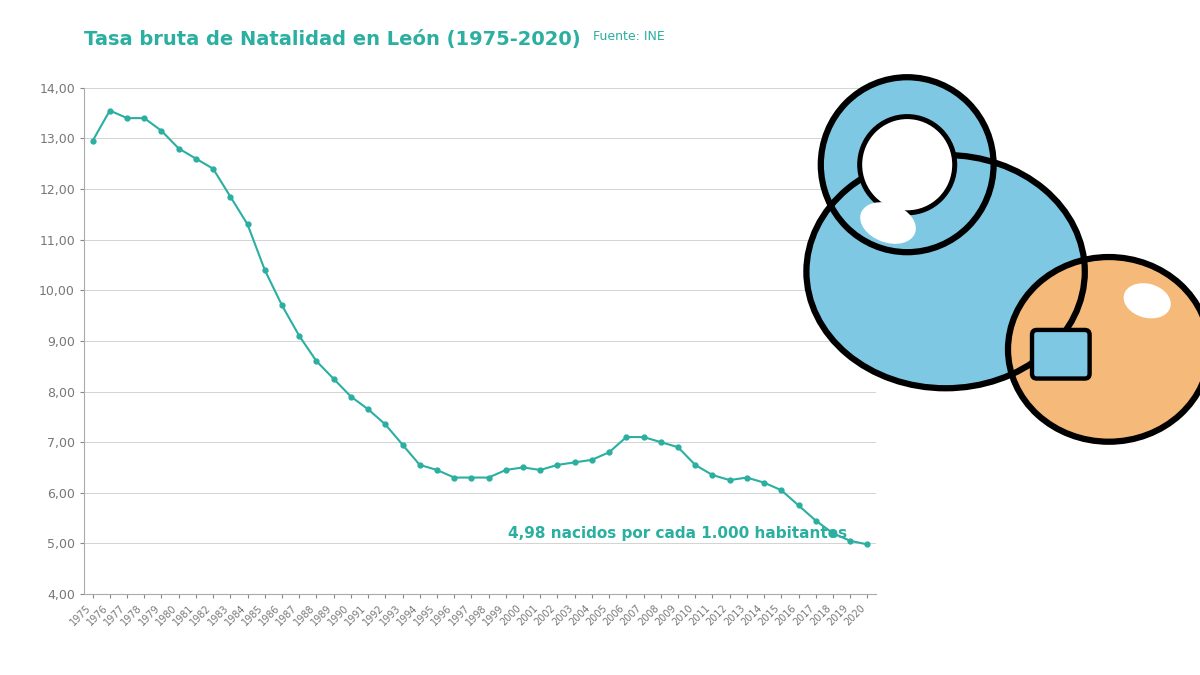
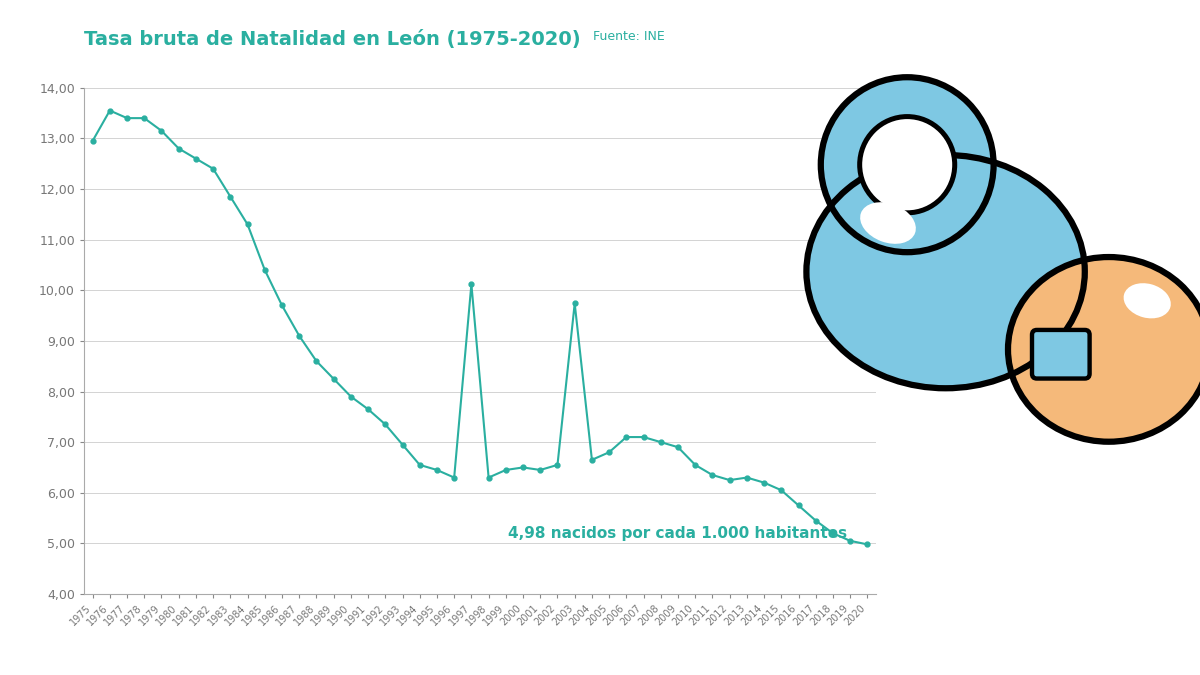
1997: 6,30 -> 10,12
2003: 6,60 -> 9,74
